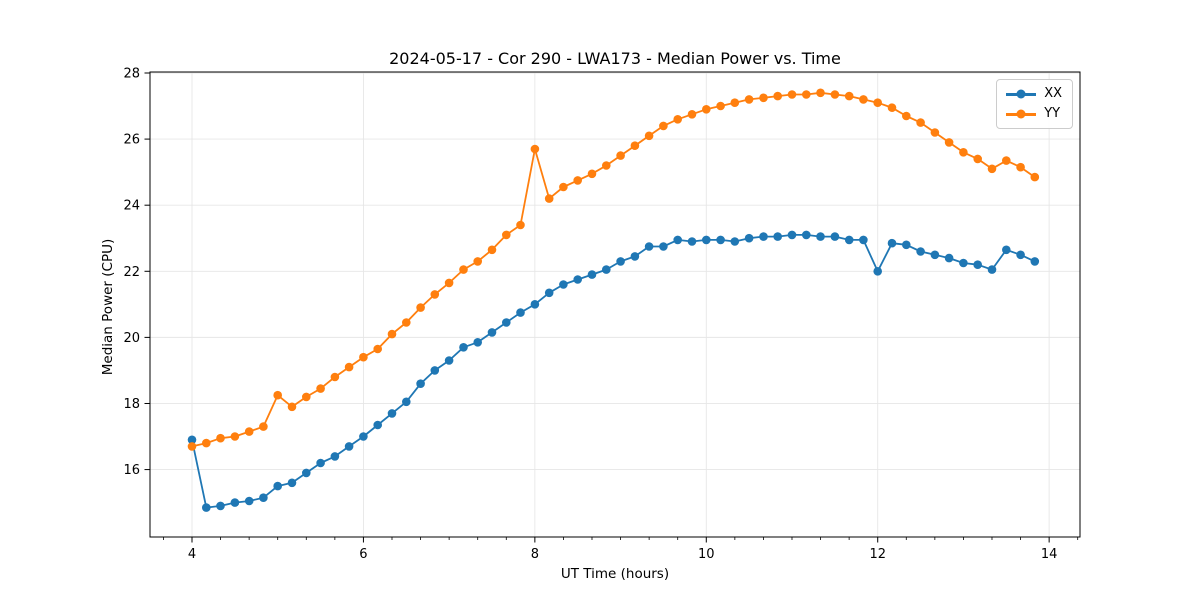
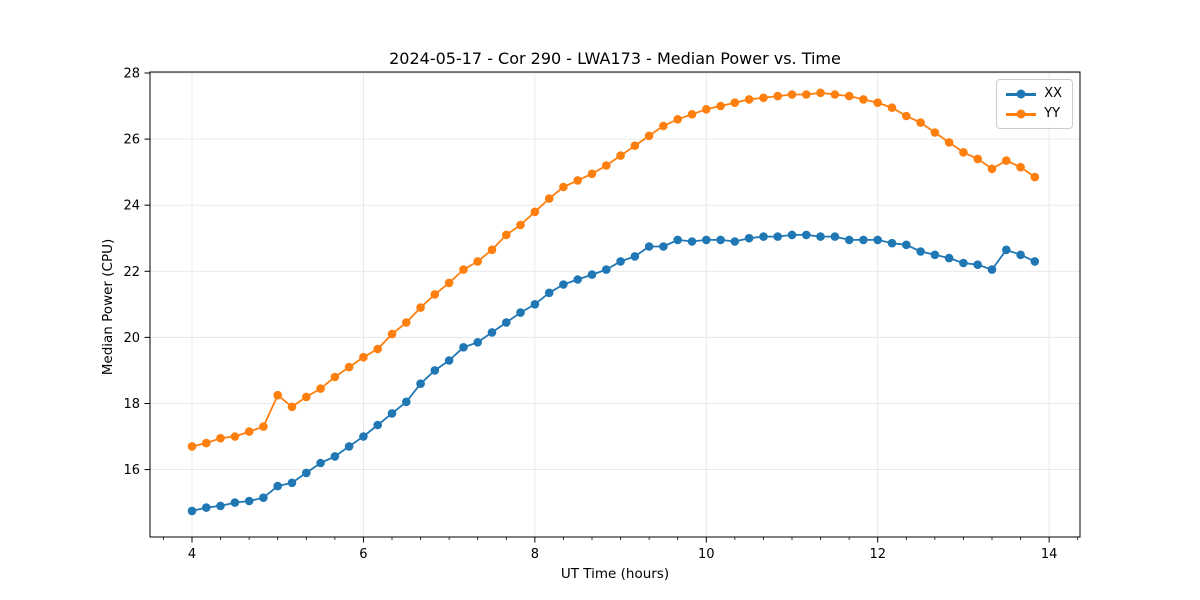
XX/4: 16.9 -> 14.8
YY/8: 25.7 -> 23.8
XX/12: 22.0 -> 22.9
